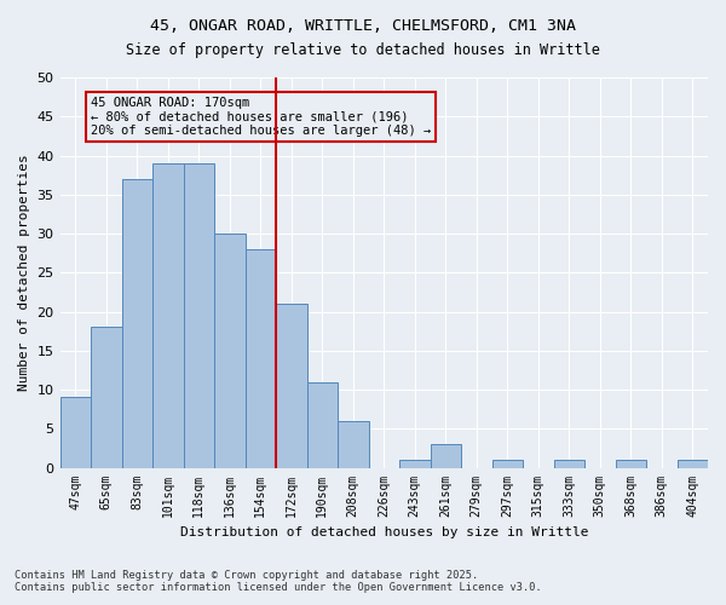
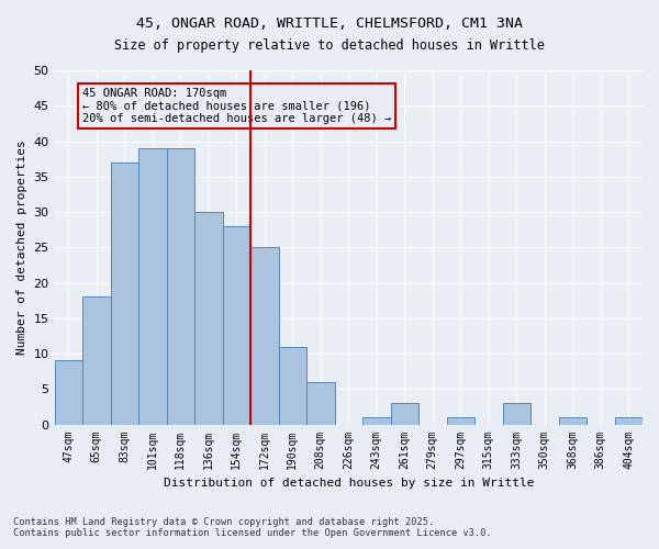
172sqm: 21 -> 25
333sqm: 1 -> 3
